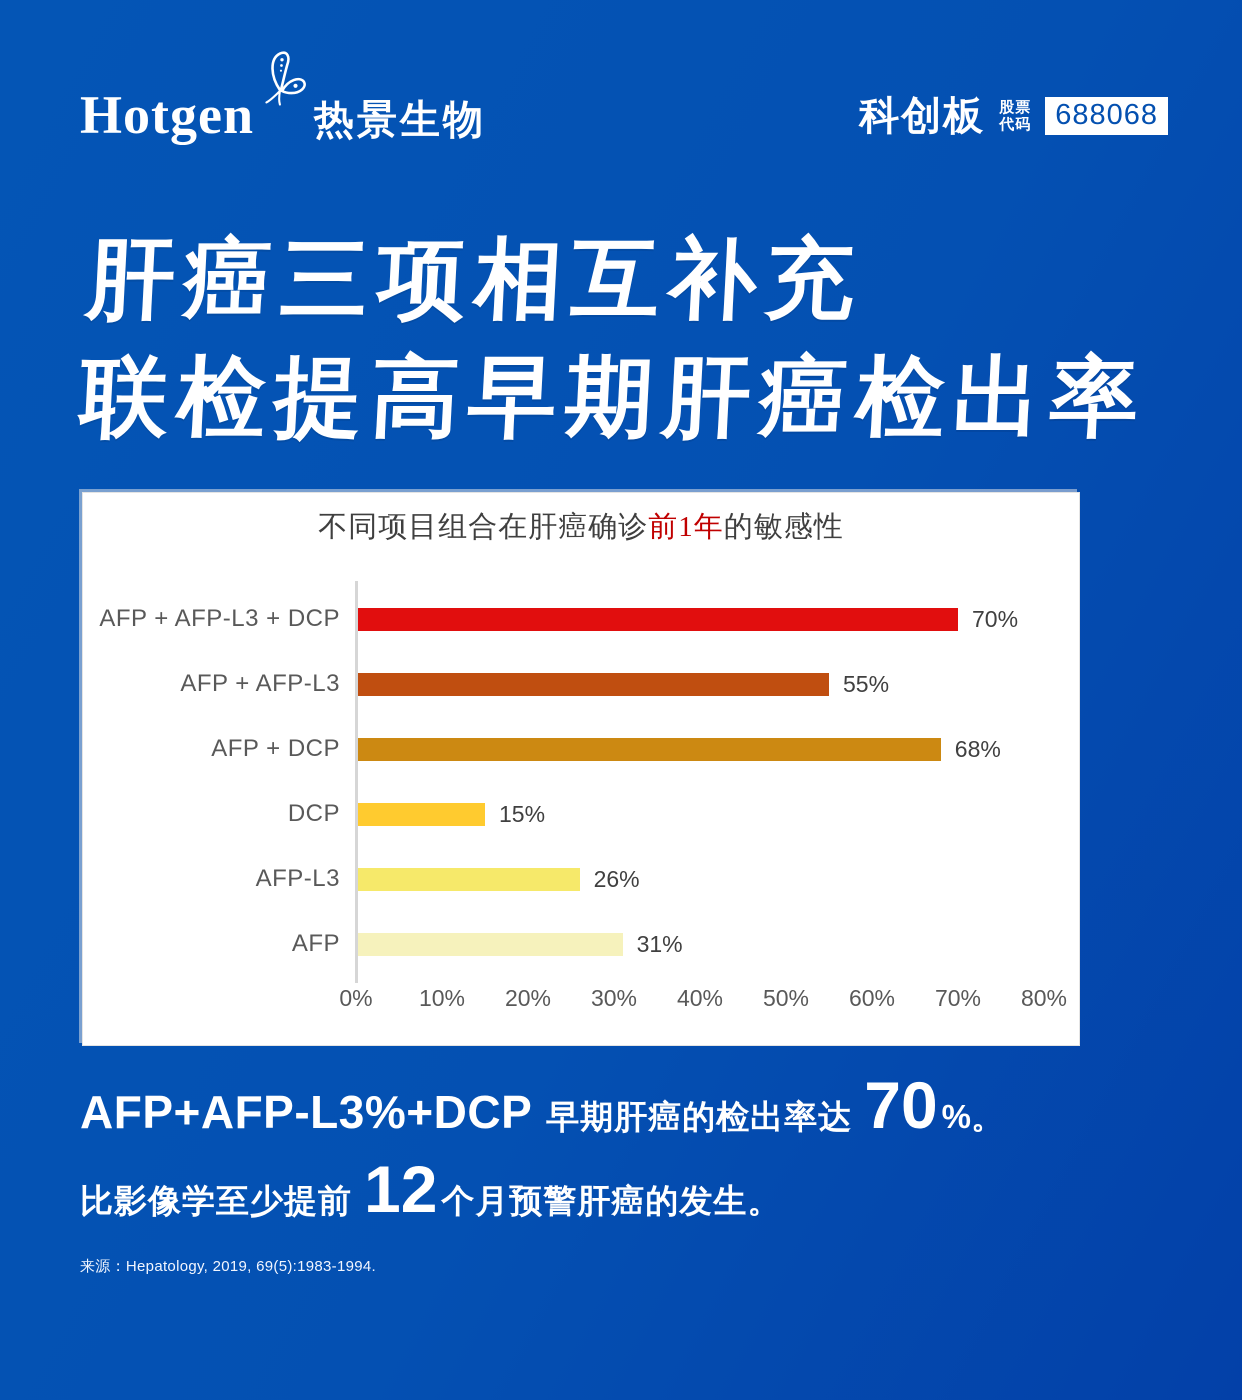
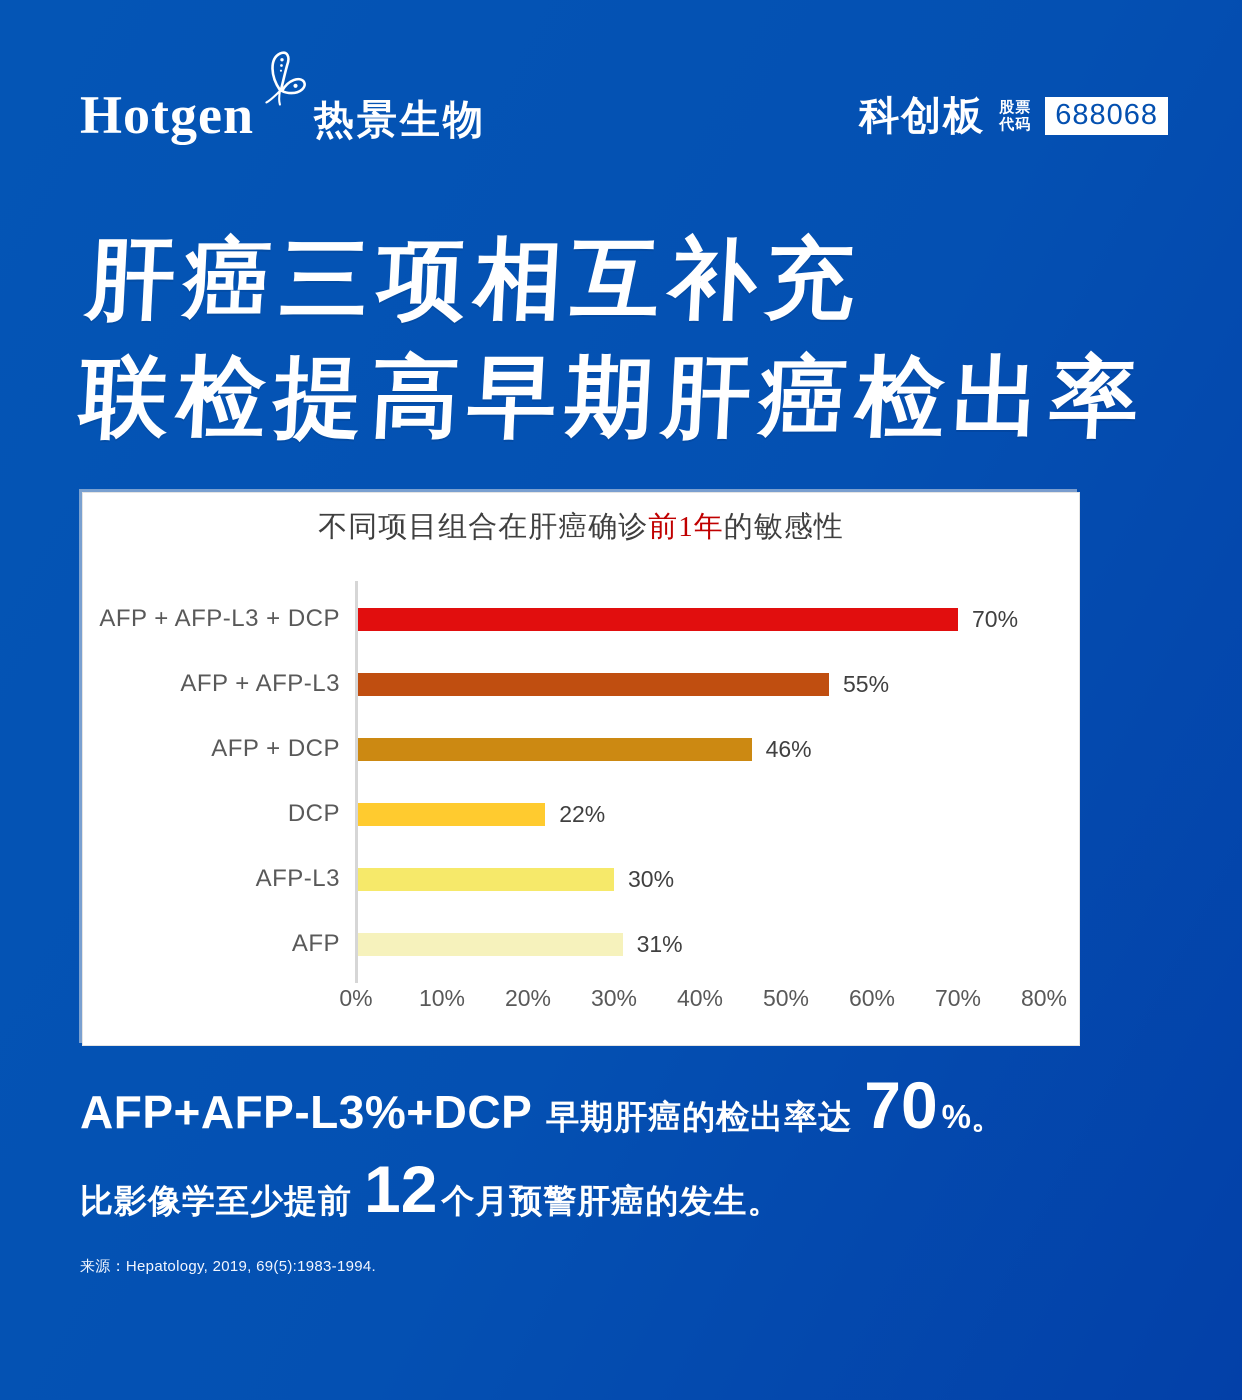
AFP + DCP: 68% -> 46%
DCP: 15% -> 22%
AFP-L3: 26% -> 30%
